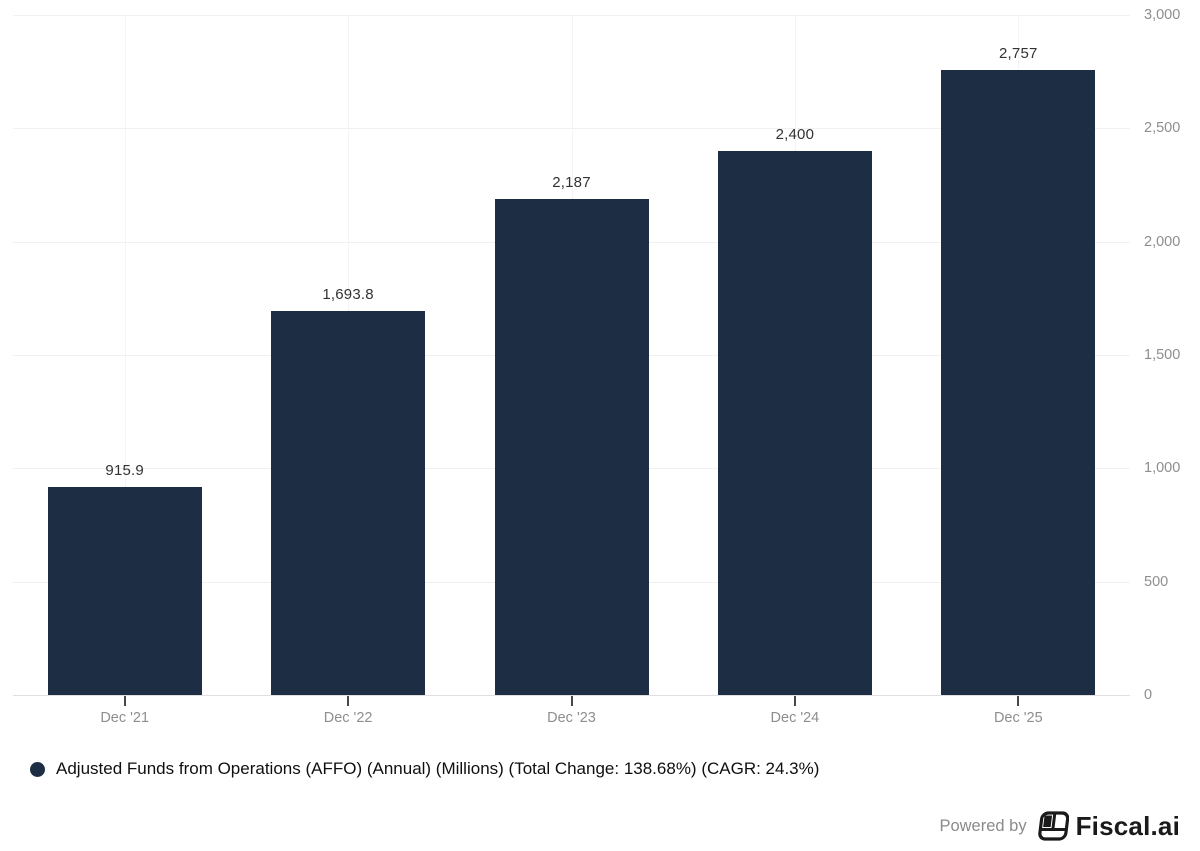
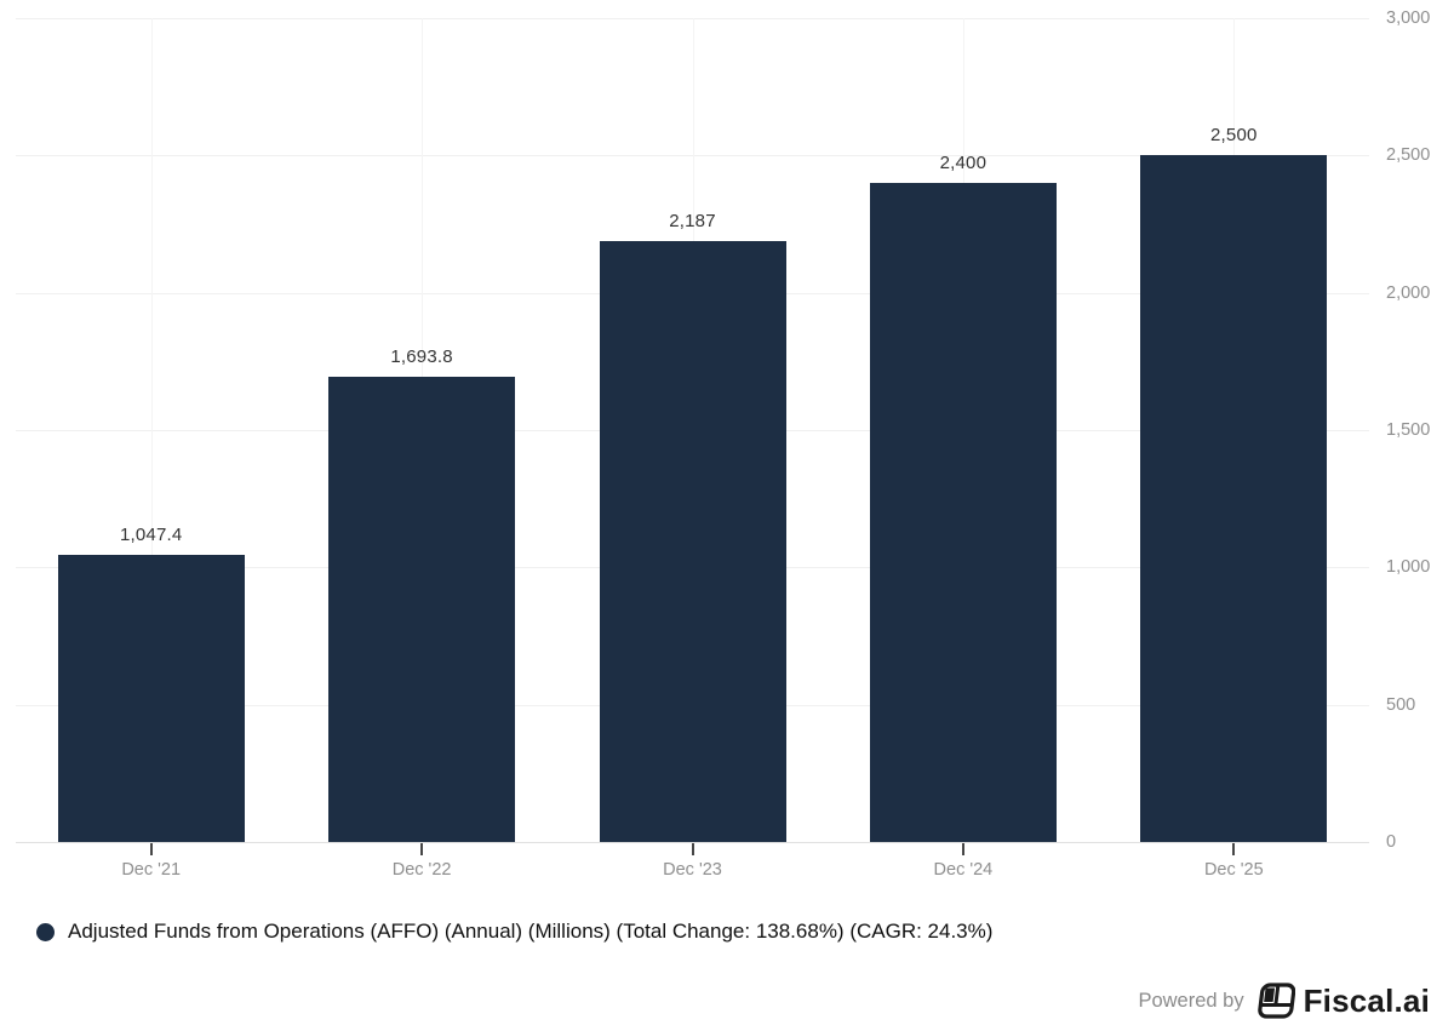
Dec '21: 915.9 -> 1,047.4
Dec '25: 2,757 -> 2,500
